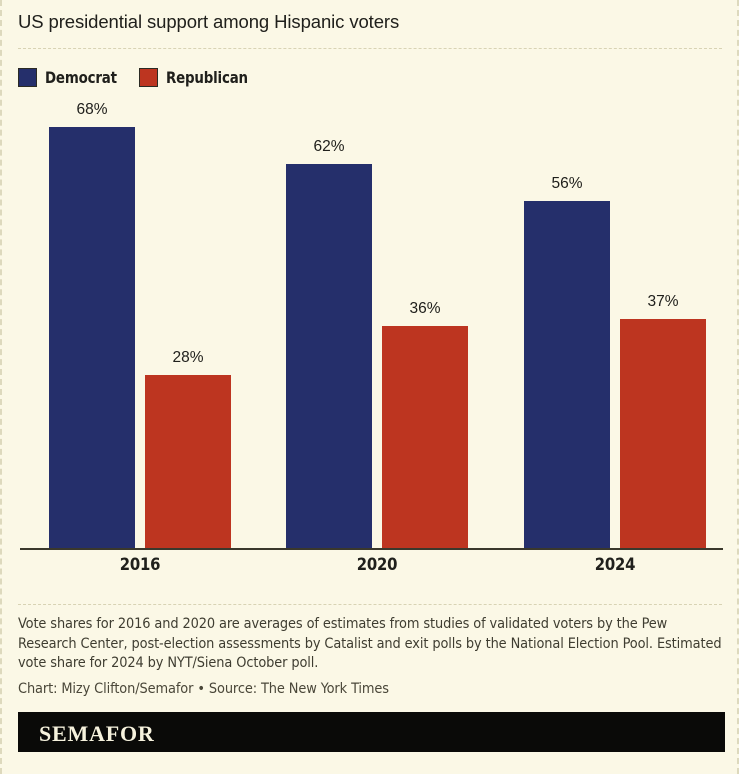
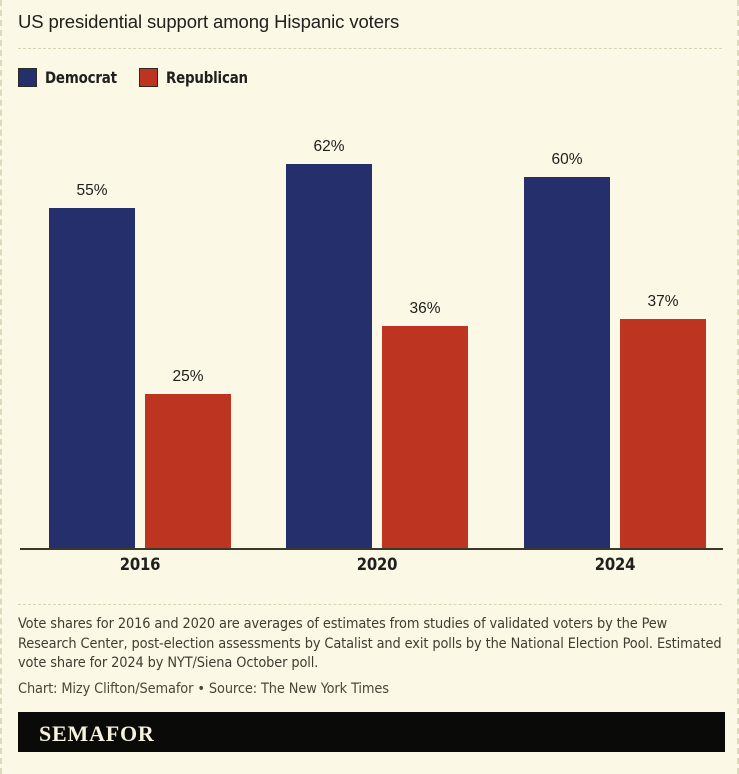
Democrat/2016: 68% -> 55%
Republican/2016: 28% -> 25%
Democrat/2024: 56% -> 60%
